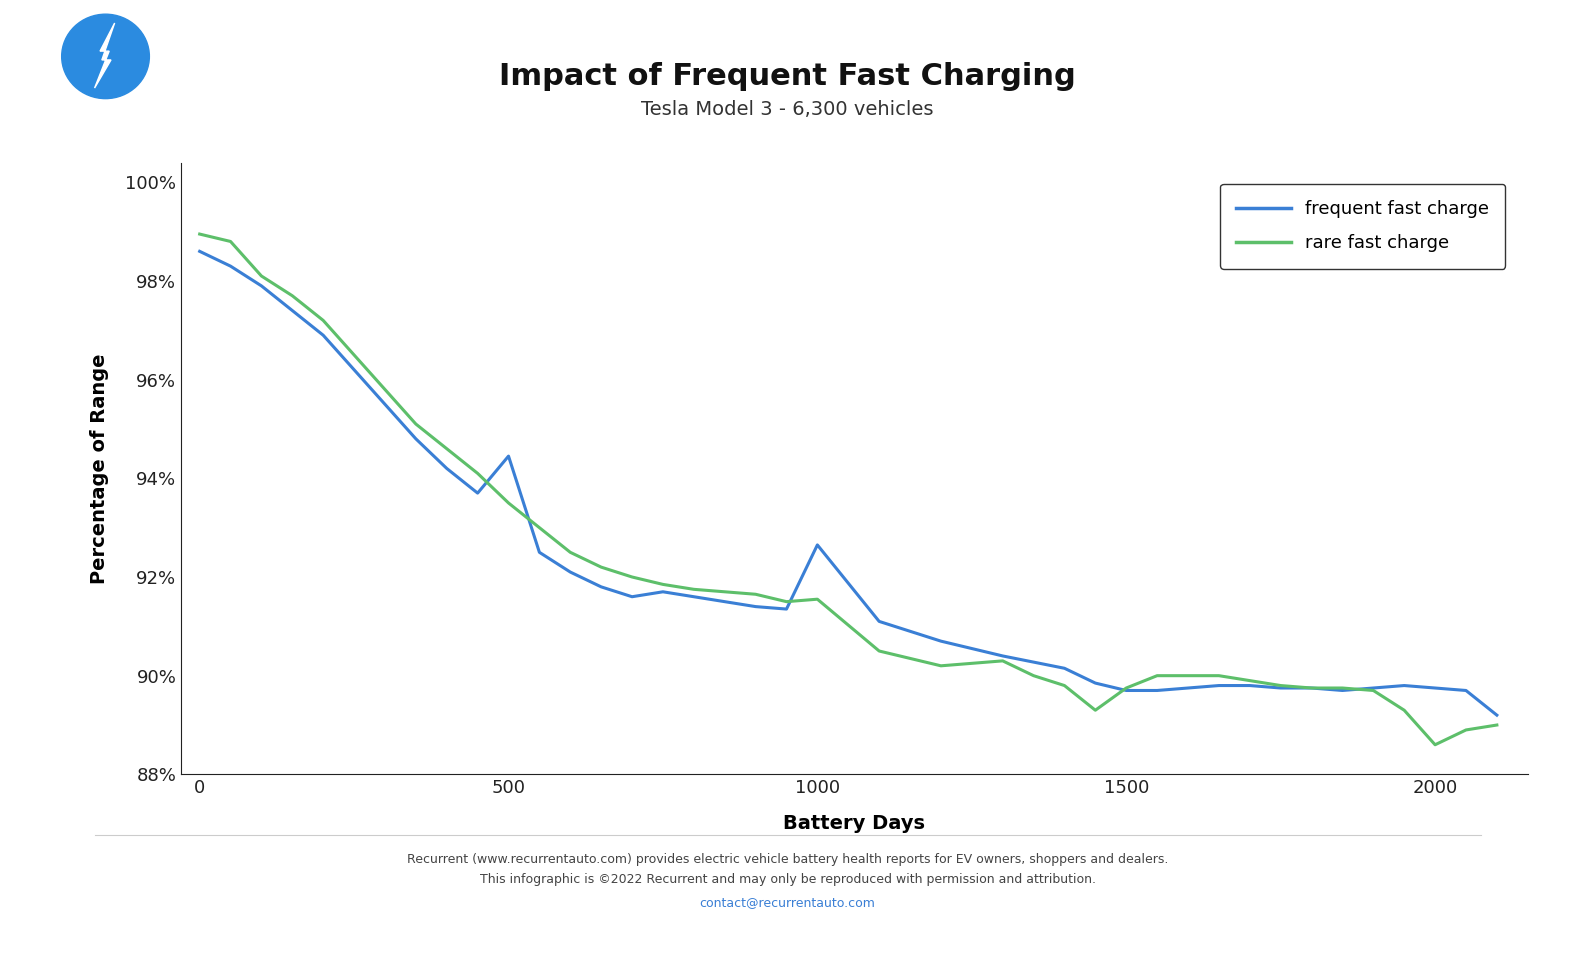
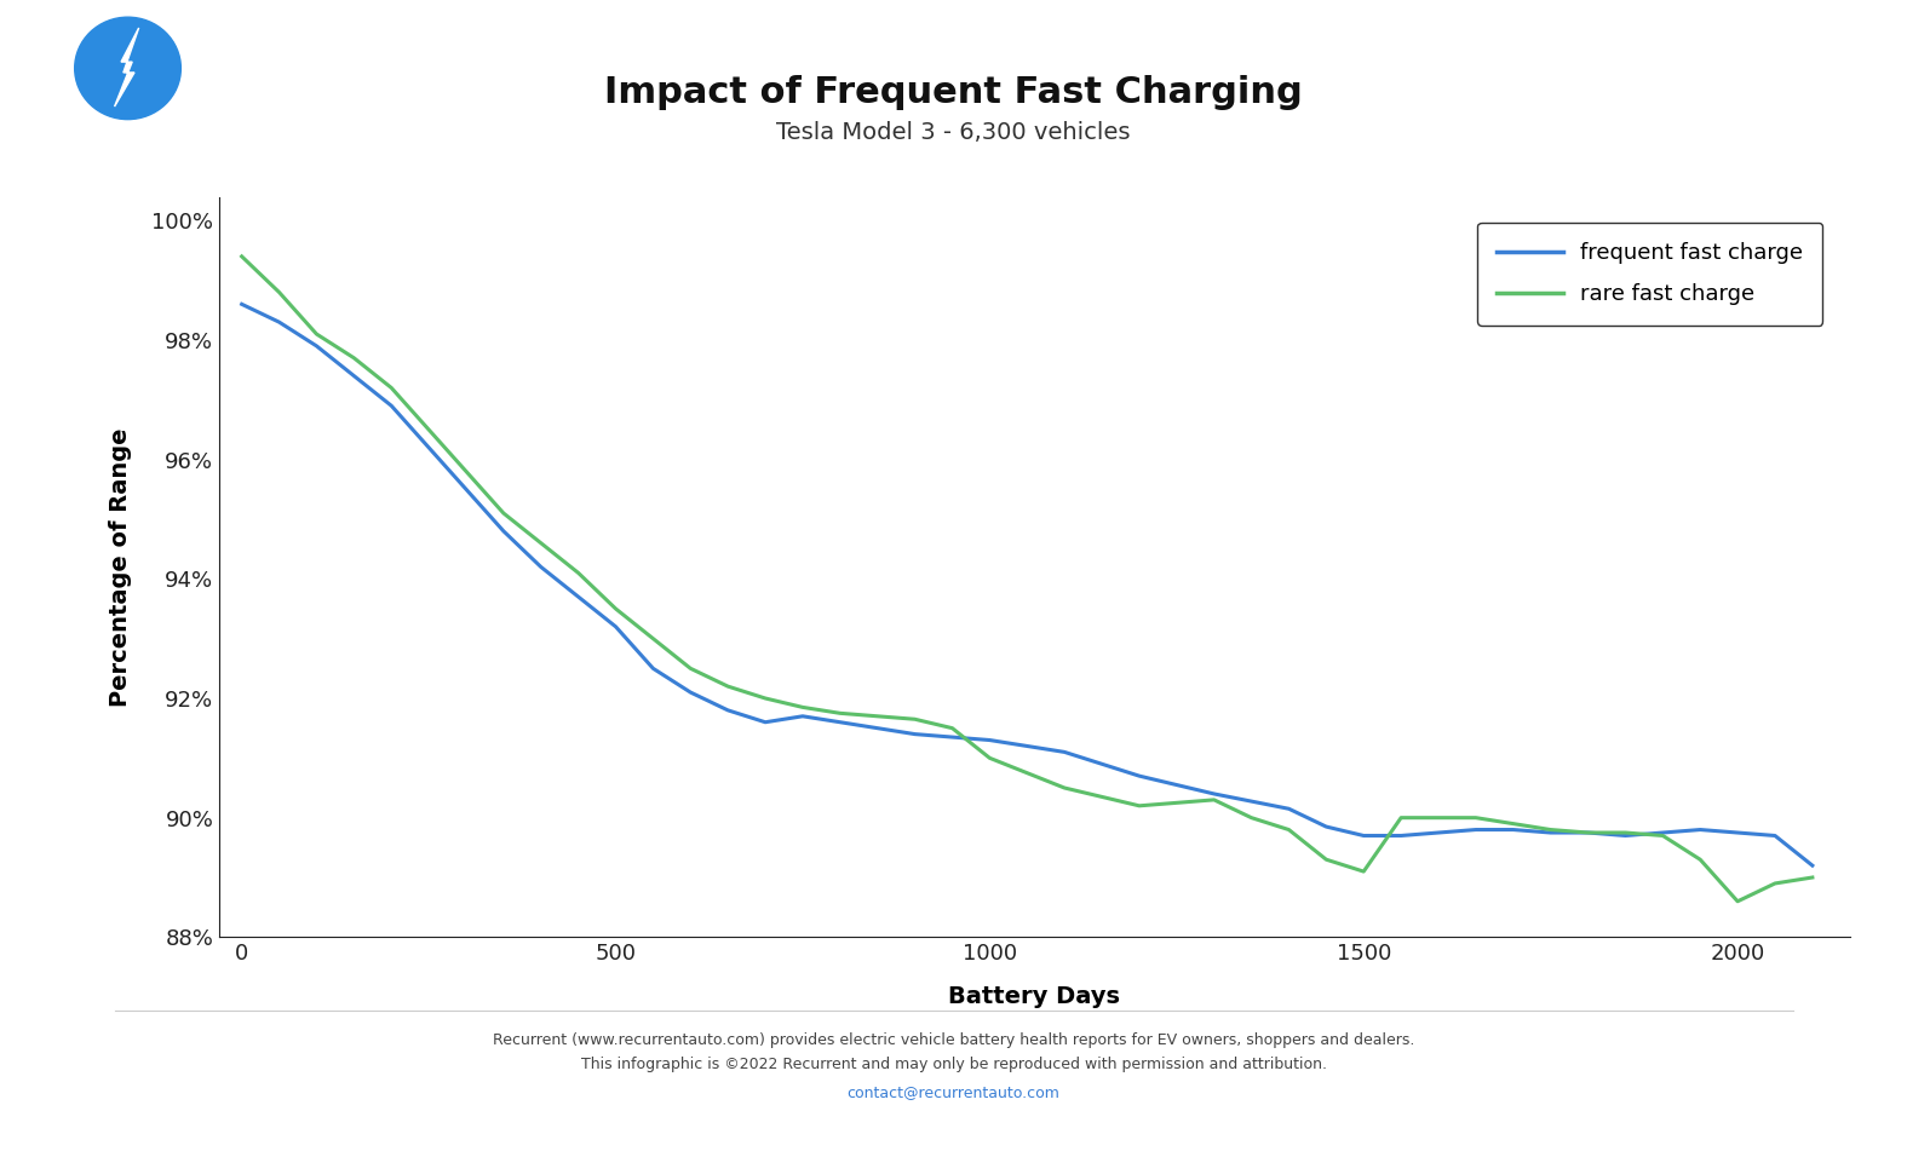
rare fast charge/0: 98.95% -> 99.40%
frequent fast charge/500: 94.45% -> 93.20%
frequent fast charge/1000: 92.65% -> 91.30%
rare fast charge/1000: 91.55% -> 91.00%
rare fast charge/1500: 89.75% -> 89.10%
